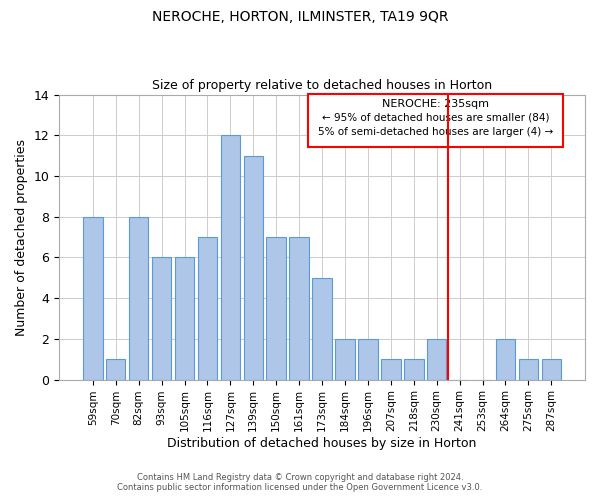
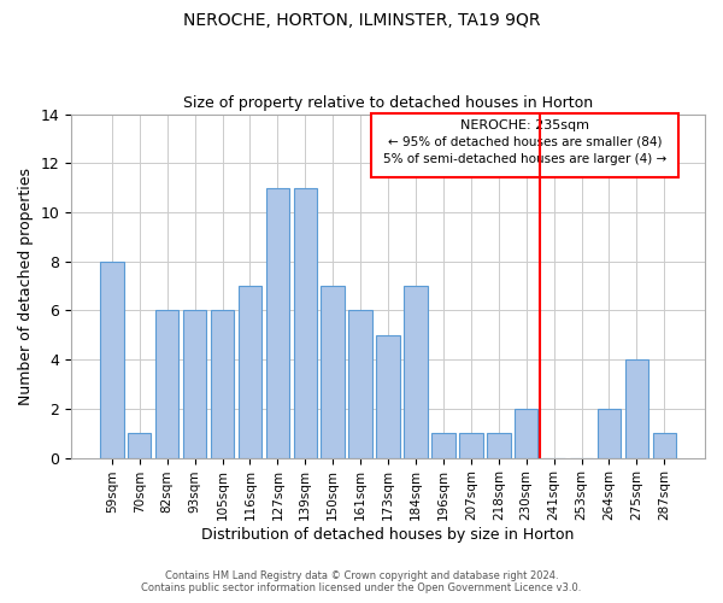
82sqm: 8 -> 6
127sqm: 12 -> 11
161sqm: 7 -> 6
184sqm: 2 -> 7
196sqm: 2 -> 1
275sqm: 1 -> 4
